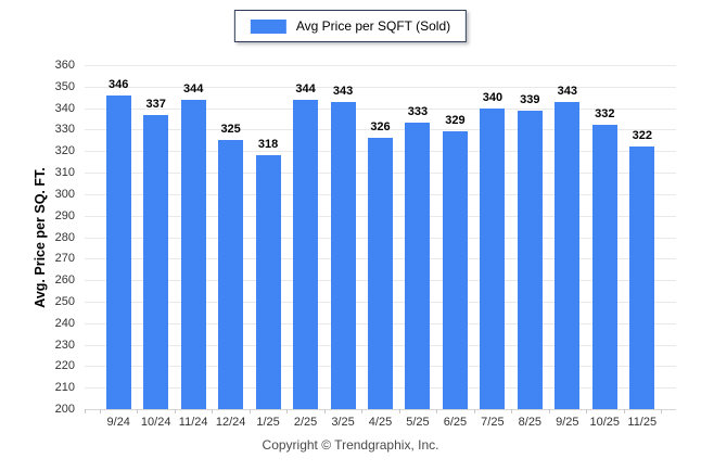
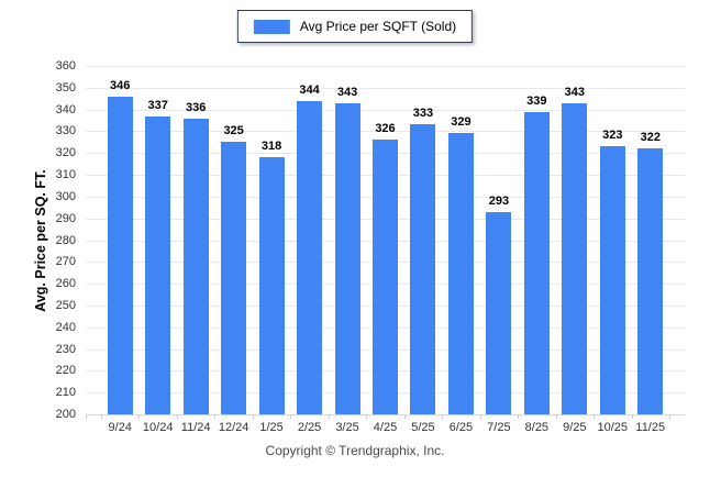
11/24: 344 -> 336
7/25: 340 -> 293
10/25: 332 -> 323
